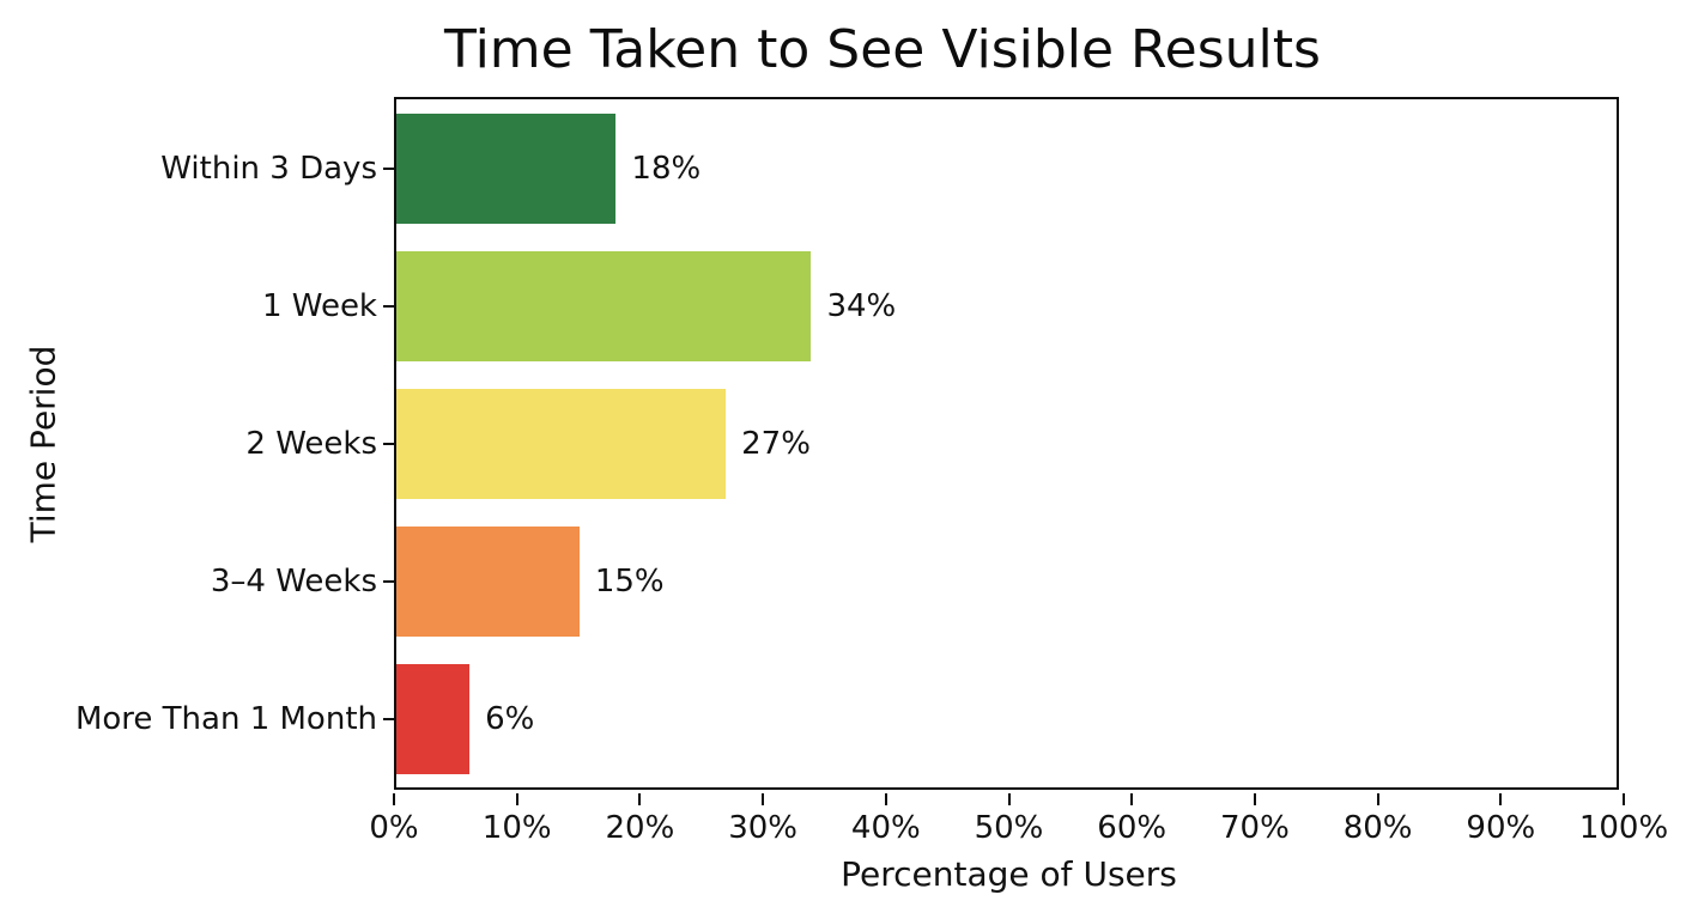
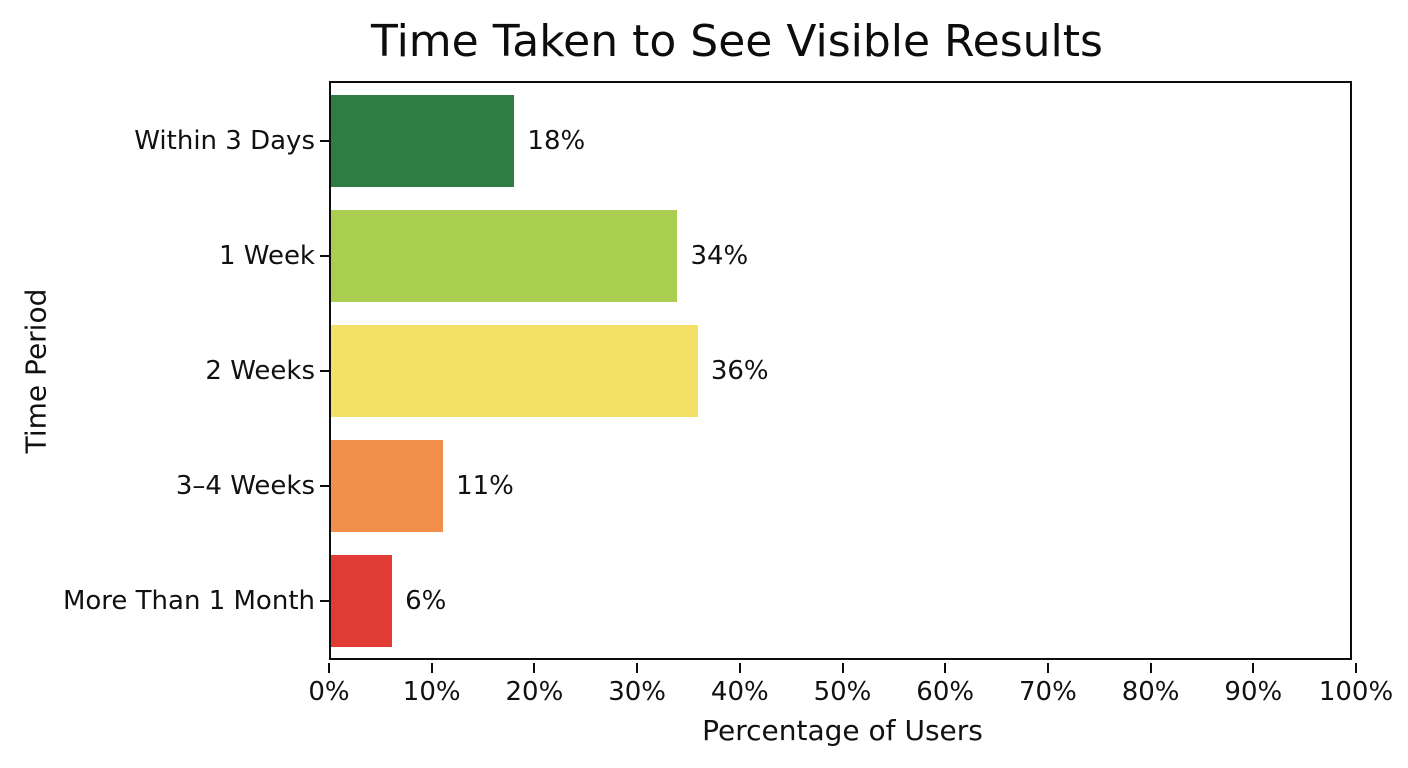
2 Weeks: 27% -> 36%
3–4 Weeks: 15% -> 11%
